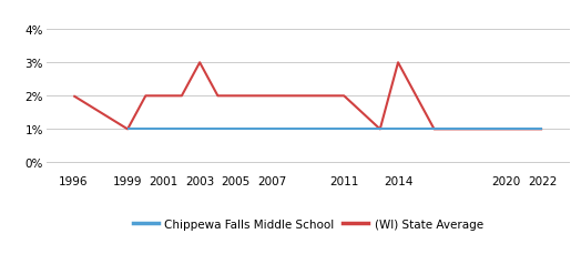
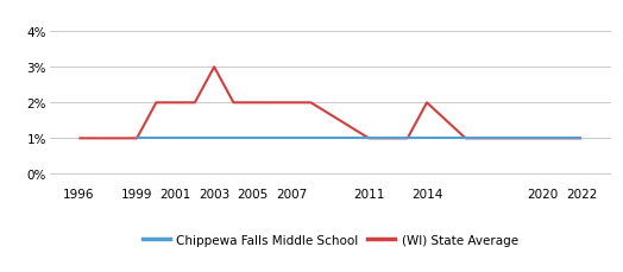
1996: 2% -> 1%
2011: 2% -> 1%
2014: 3% -> 2%
